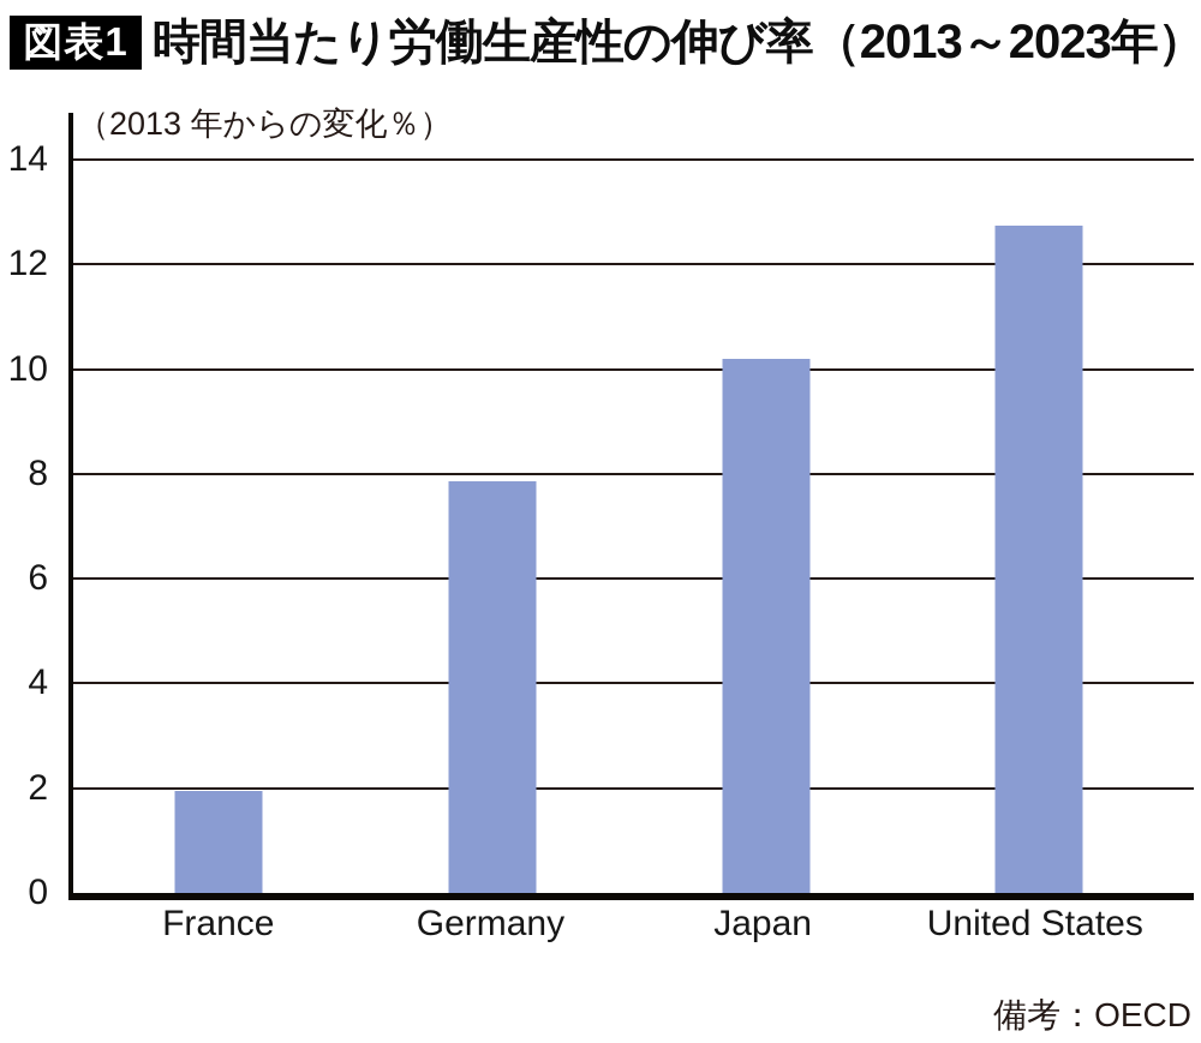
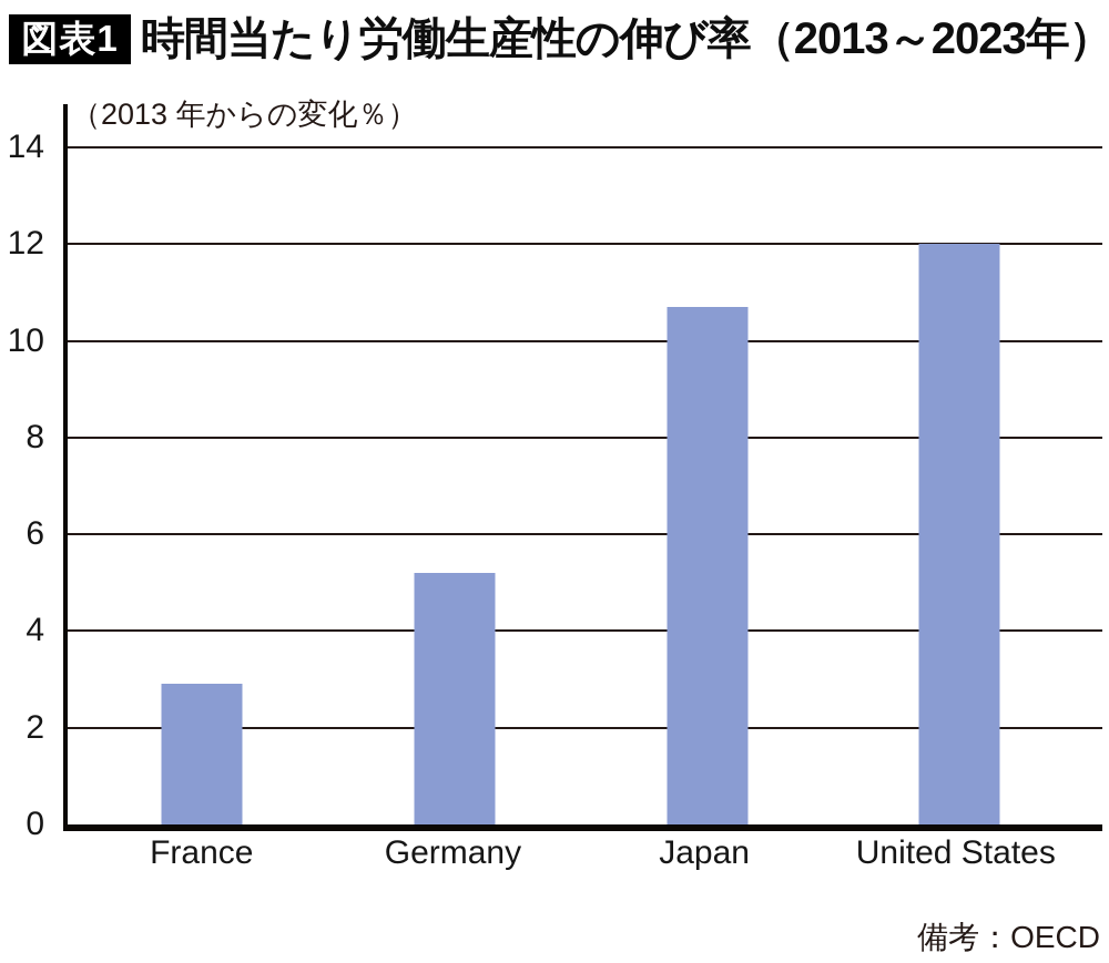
France: 1.9 -> 2.9
Germany: 7.8 -> 5.2
Japan: 10.2 -> 10.7
United States: 12.8 -> 12.0
